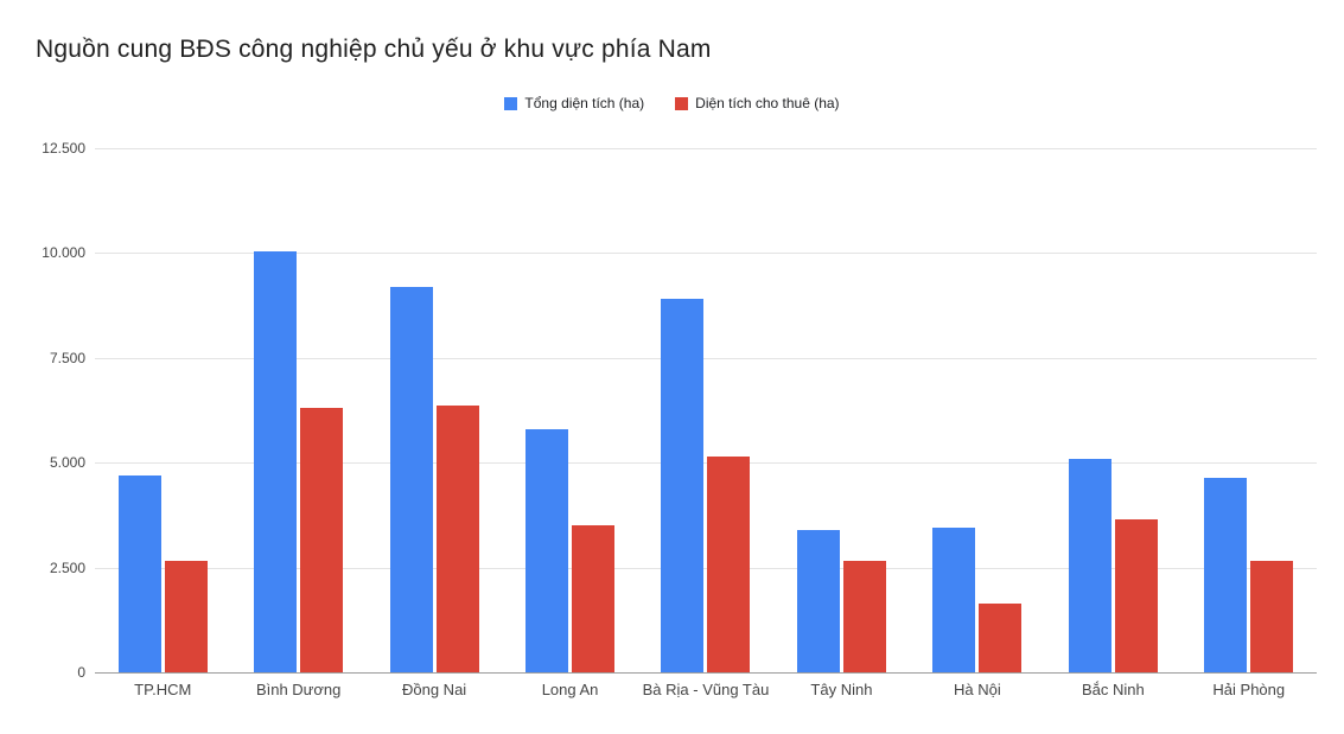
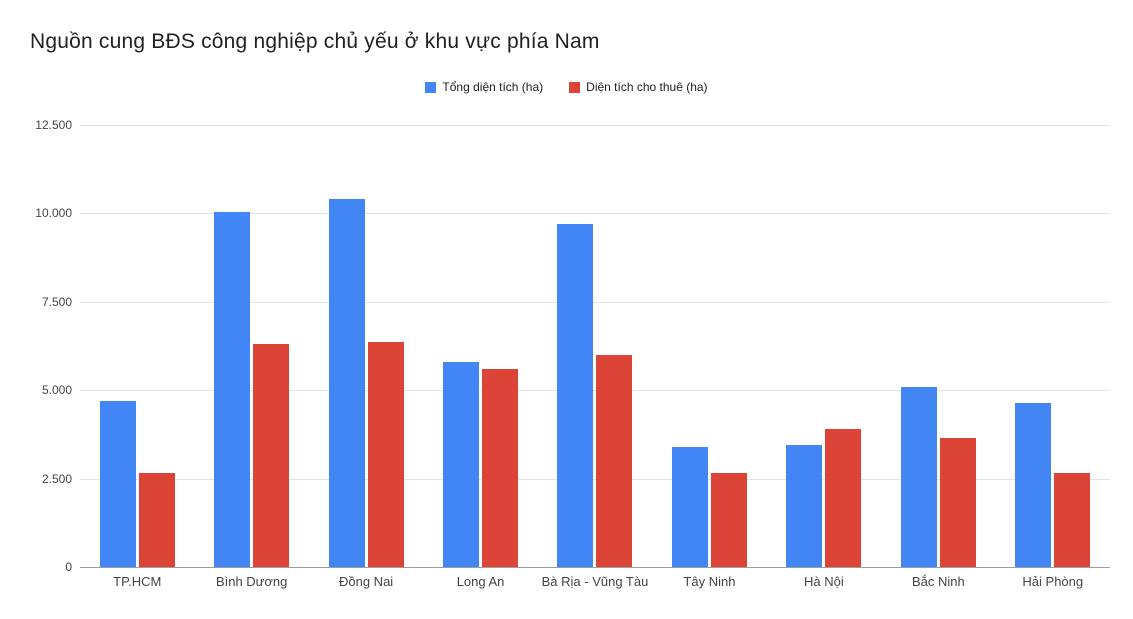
Tổng diện tích (ha)/Đồng Nai: 9200 -> 10400
Diện tích cho thuê (ha)/Long An: 3500 -> 5600
Tổng diện tích (ha)/Bà Rịa - Vũng Tàu: 8900 -> 9700
Diện tích cho thuê (ha)/Bà Rịa - Vũng Tàu: 5200 -> 6000
Diện tích cho thuê (ha)/Hà Nội: 1600 -> 3900
